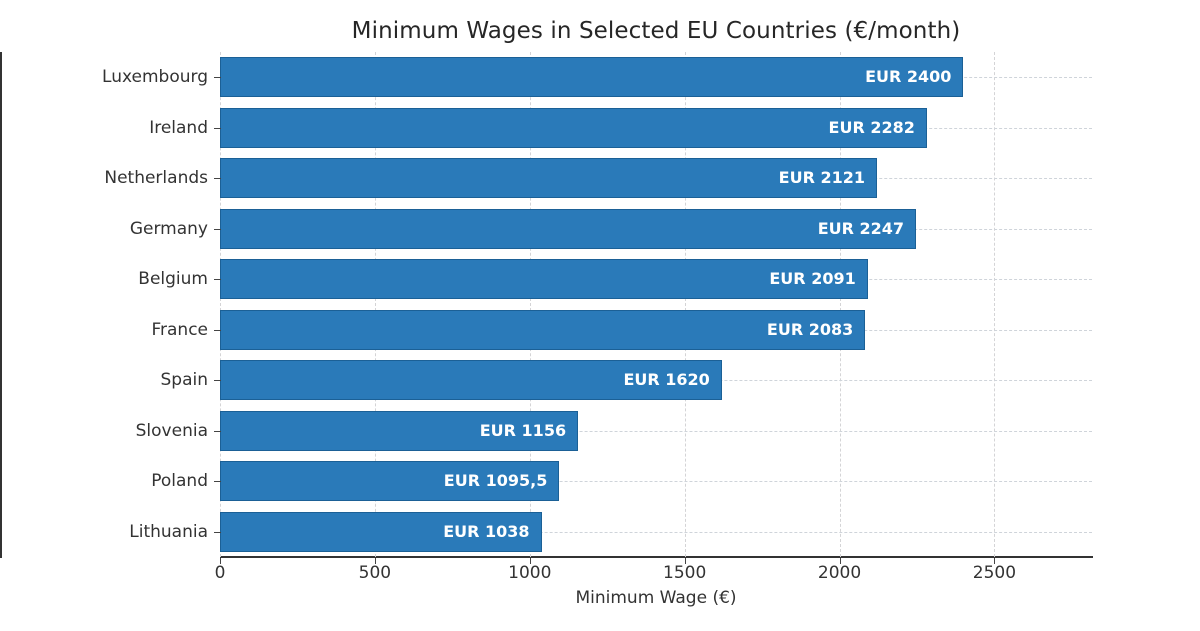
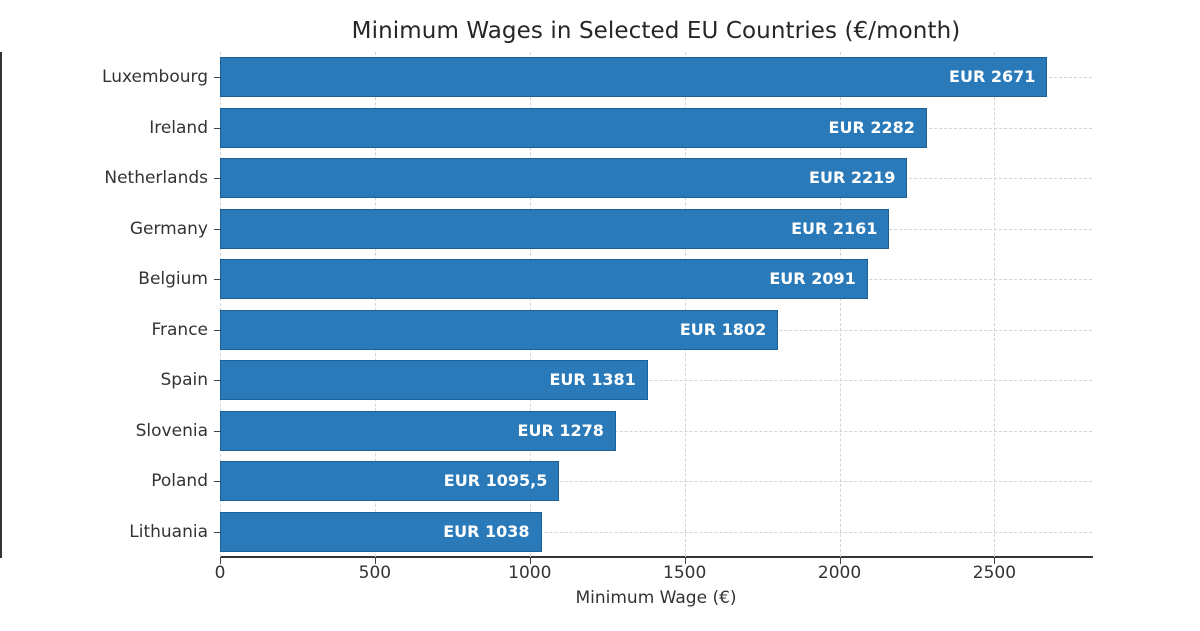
Luxembourg: 2400 -> 2671
Netherlands: 2121 -> 2219
Germany: 2247 -> 2161
France: 2083 -> 1802
Spain: 1620 -> 1381
Slovenia: 1156 -> 1278
